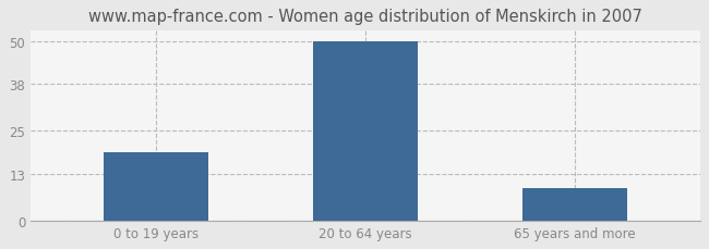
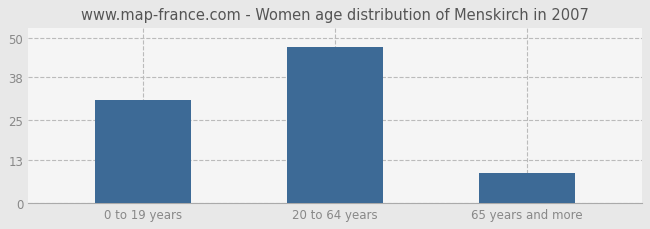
0 to 19 years: 19 -> 31
20 to 64 years: 50 -> 47
